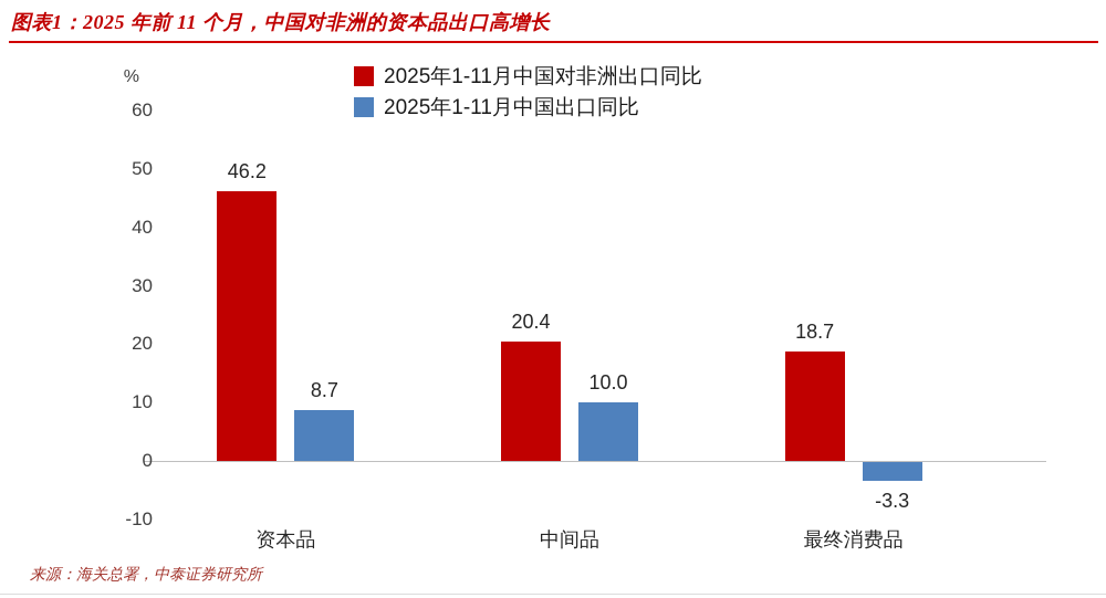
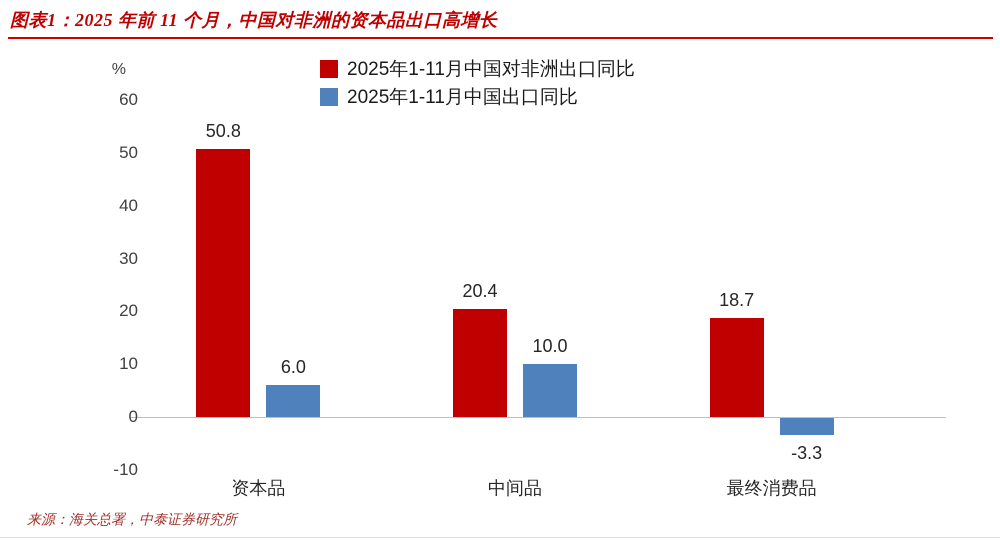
2025年1-11月中国对非洲出口同比/资本品: 46.2 -> 50.8
2025年1-11月中国出口同比/资本品: 8.7 -> 6.0
